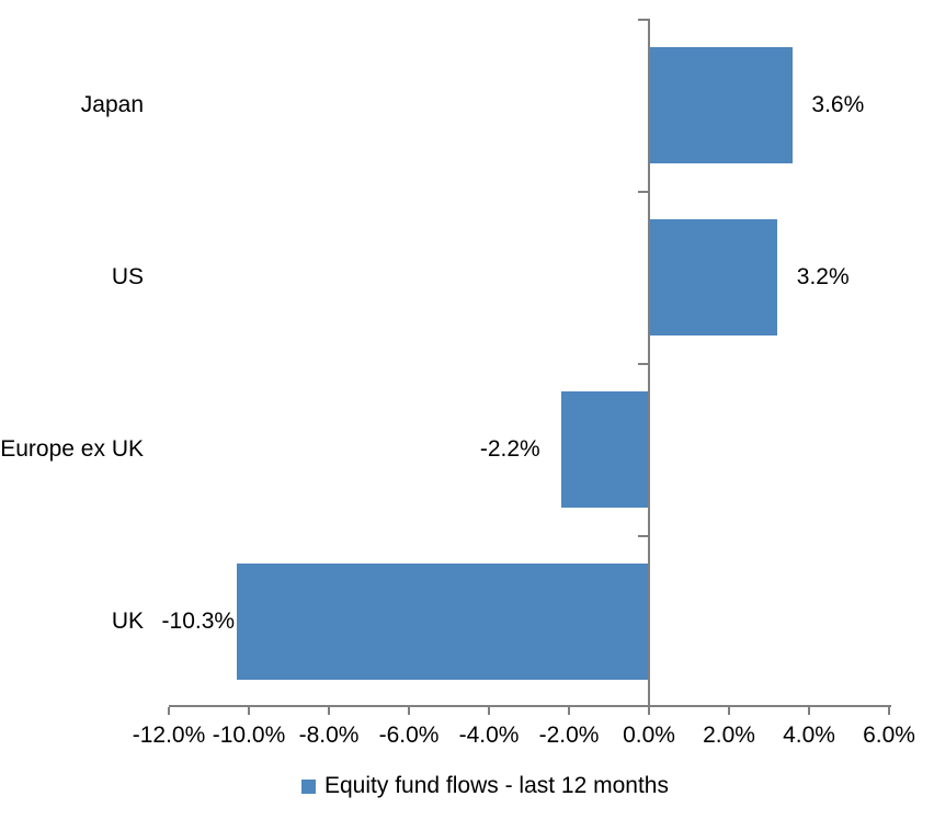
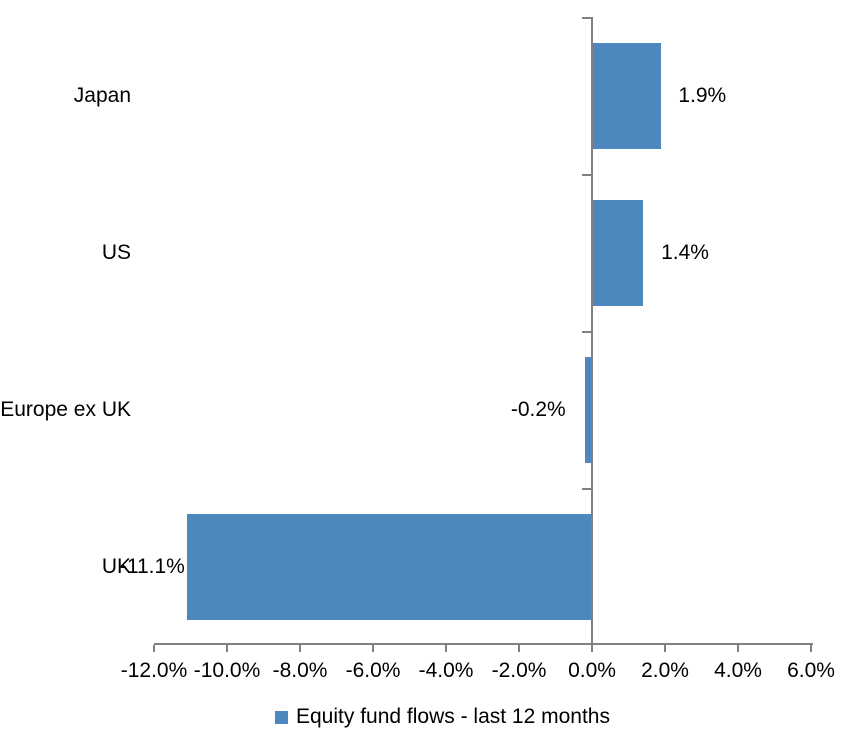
Japan: 3.6% -> 1.9%
US: 3.2% -> 1.4%
Europe ex UK: -2.2% -> -0.2%
UK: -10.3% -> -11.1%
